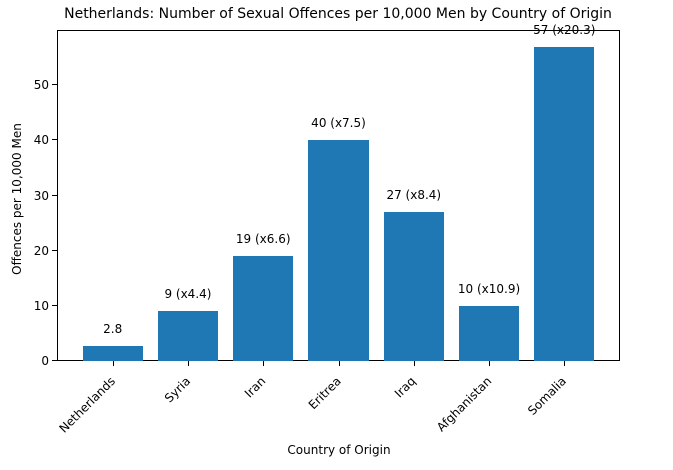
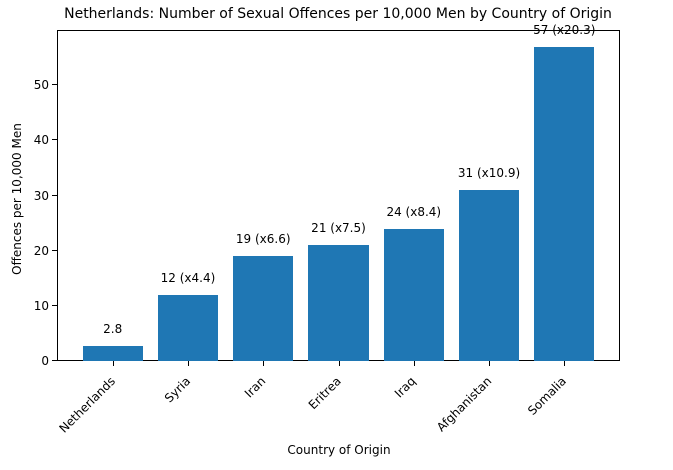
Syria: 9 -> 12
Eritrea: 40 -> 21
Iraq: 27 -> 24
Afghanistan: 10 -> 31
